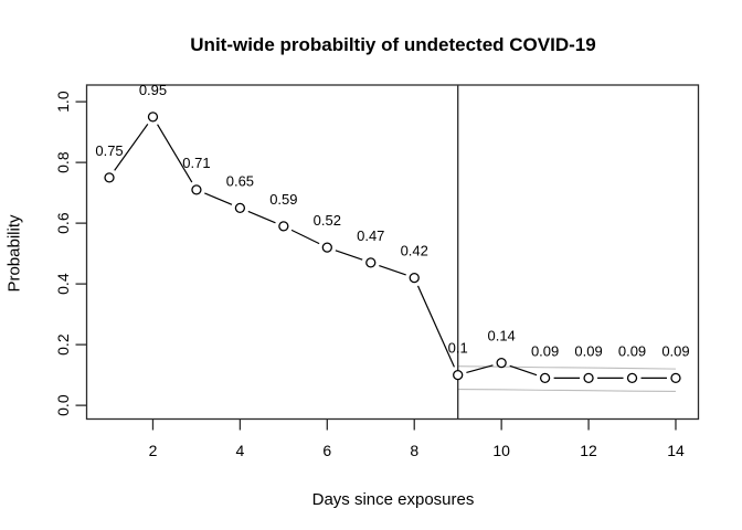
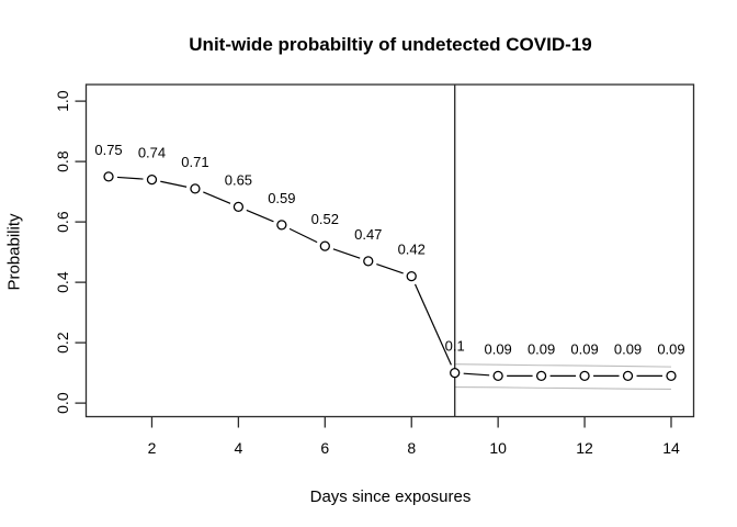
2: 0.95 -> 0.74
10: 0.14 -> 0.09
